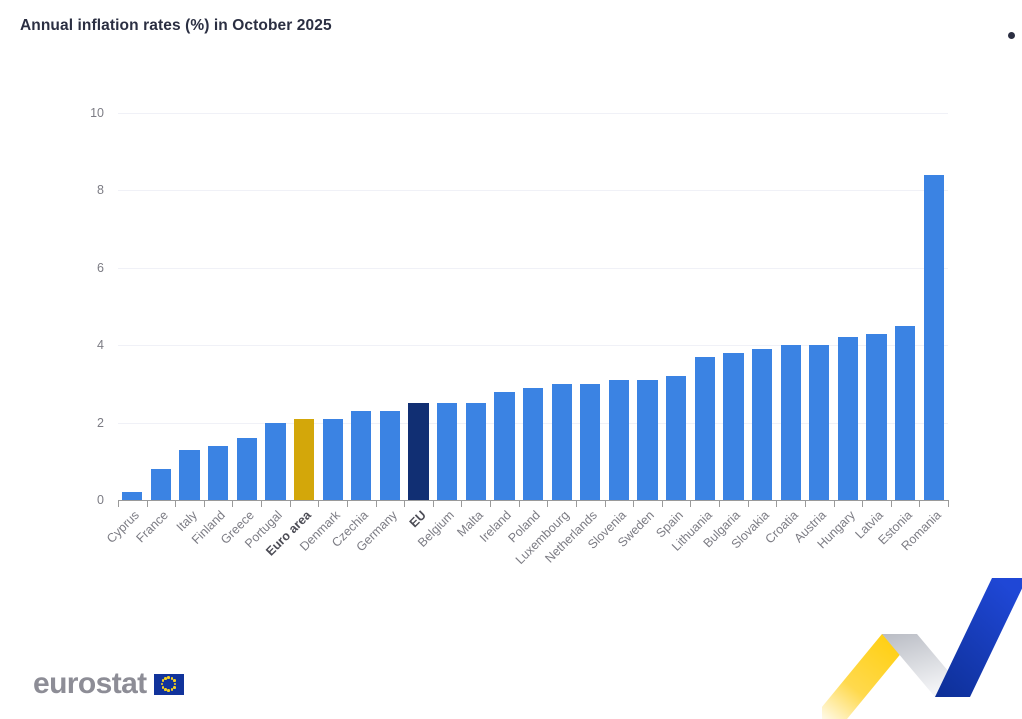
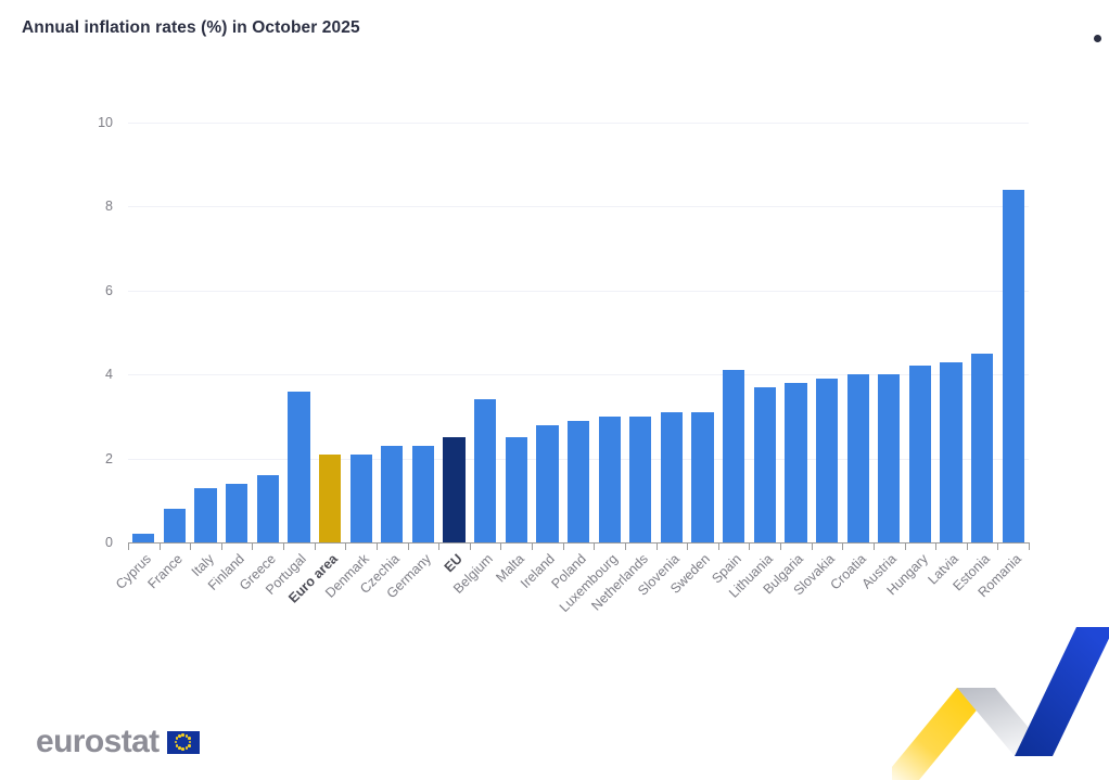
Portugal: 2.0 -> 3.6
Belgium: 2.5 -> 3.4
Spain: 3.2 -> 4.1
